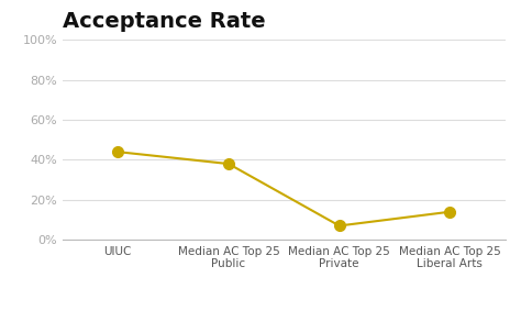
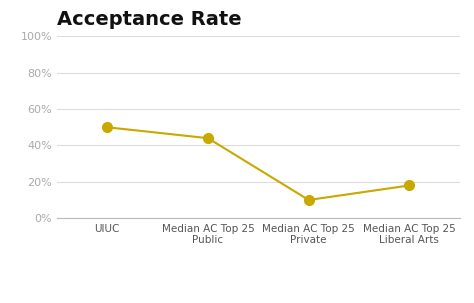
UIUC: 44% -> 50%
Median AC Top 25 Public: 38% -> 44%
Median AC Top 25 Private: 7% -> 10%
Median AC Top 25 Liberal Arts: 14% -> 18%
